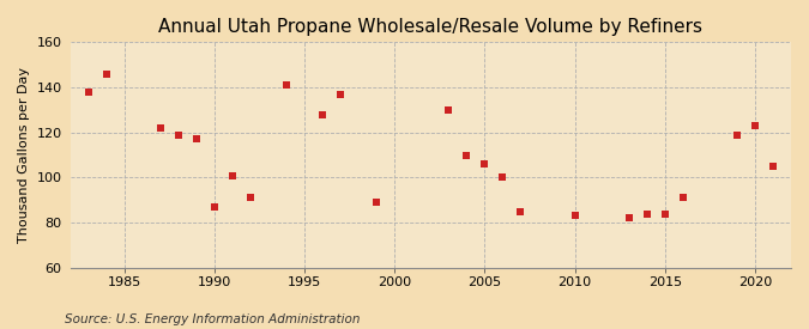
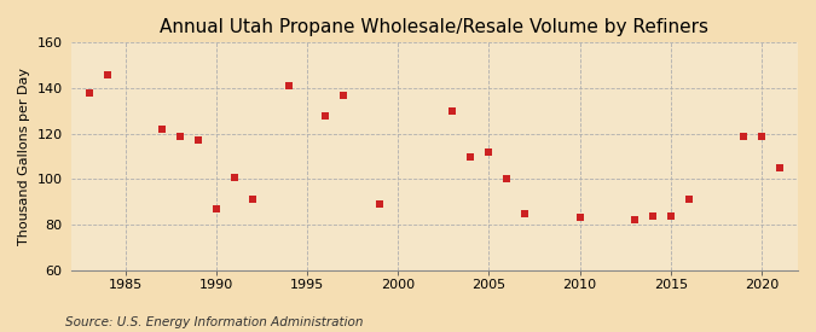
2005: 106 -> 112
2020: 123 -> 119
